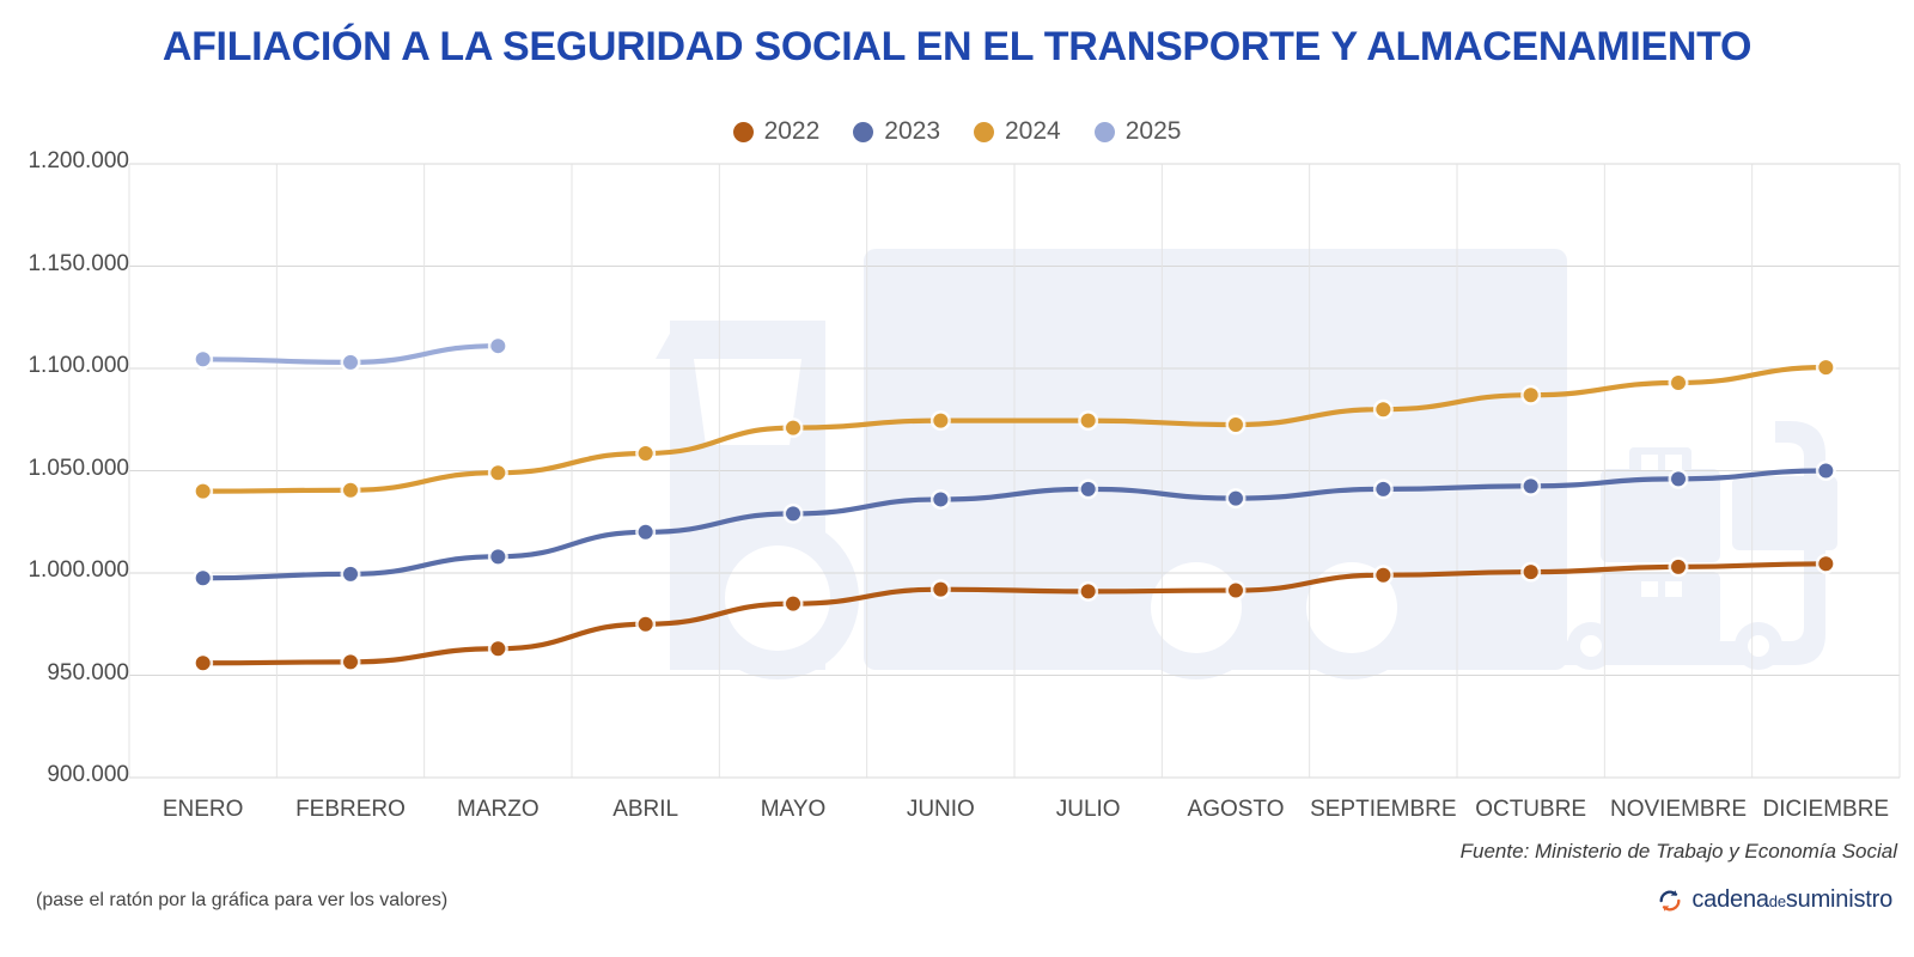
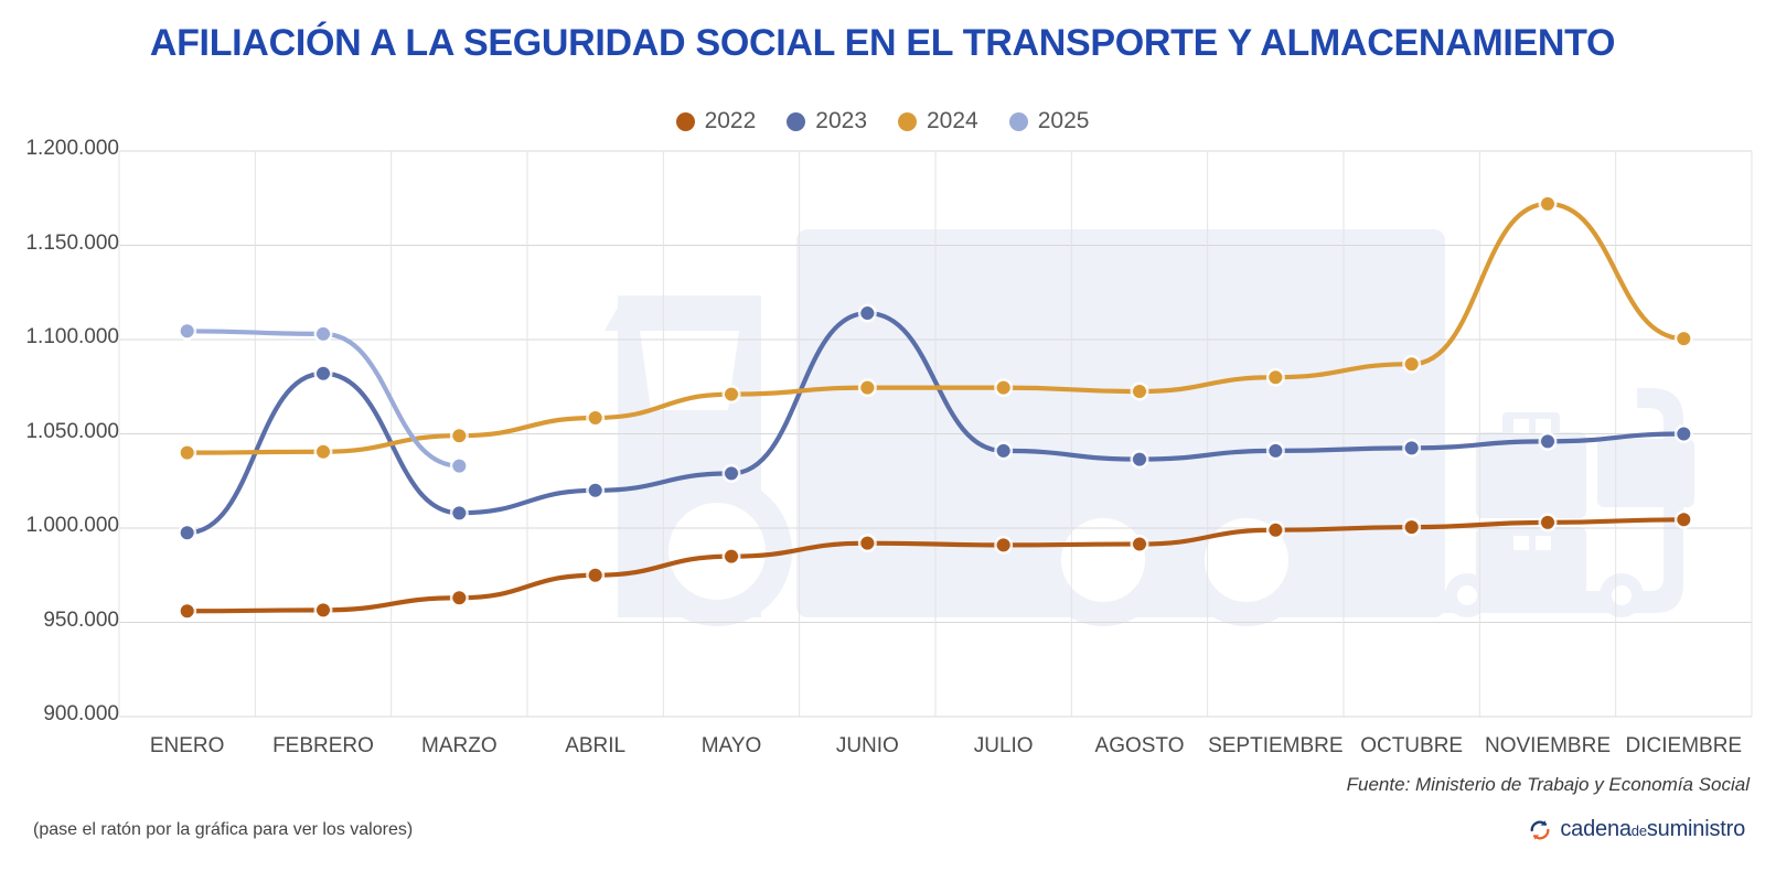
2023/FEBRERO: 1000000 -> 1082000
2025/MARZO: 1111000 -> 1033000
2023/JUNIO: 1036000 -> 1114000
2024/NOVIEMBRE: 1093000 -> 1172000
